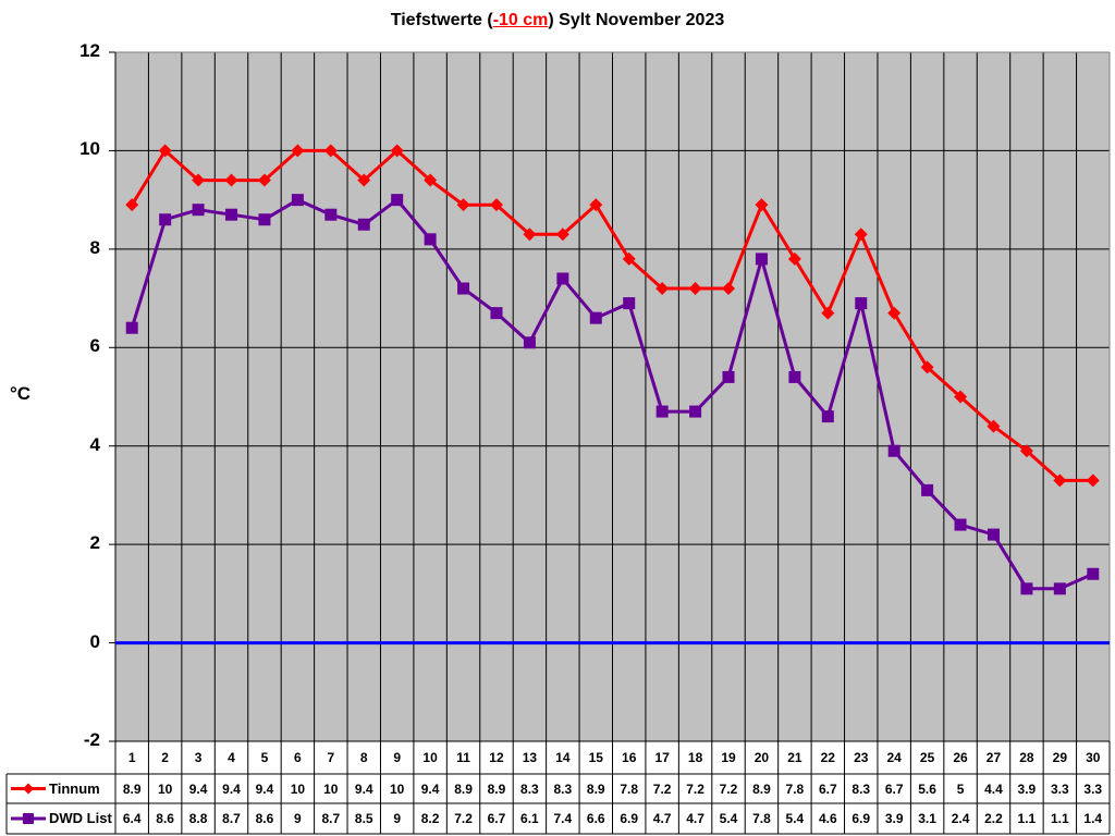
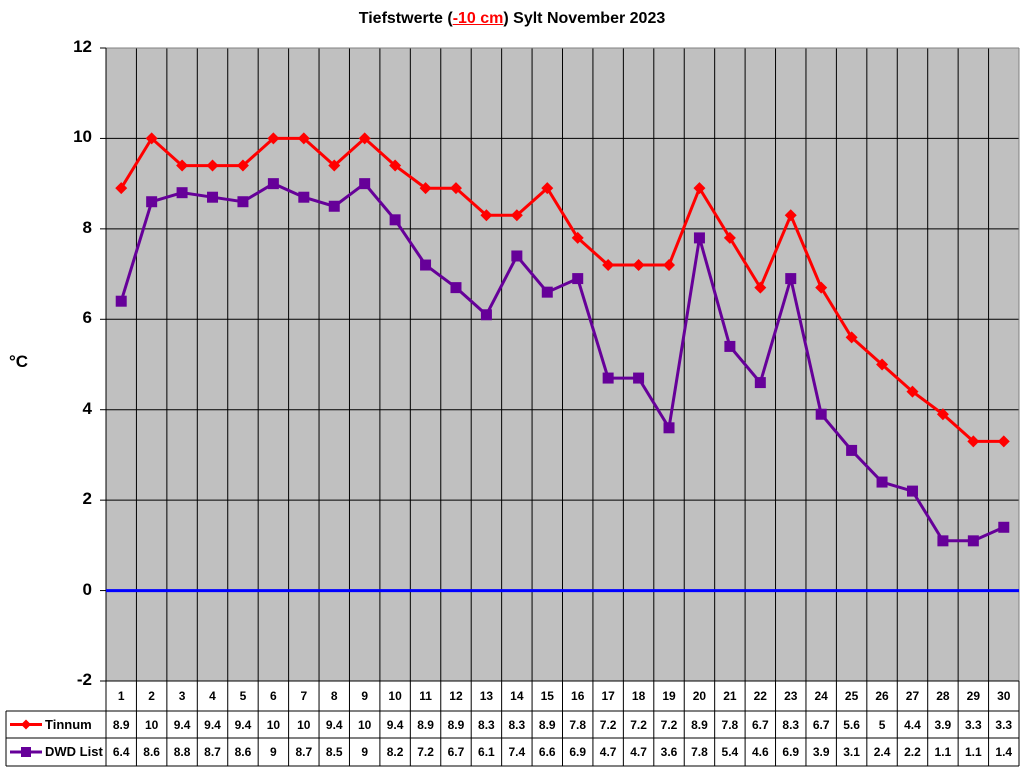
DWD List/19: 5.4 -> 3.6
